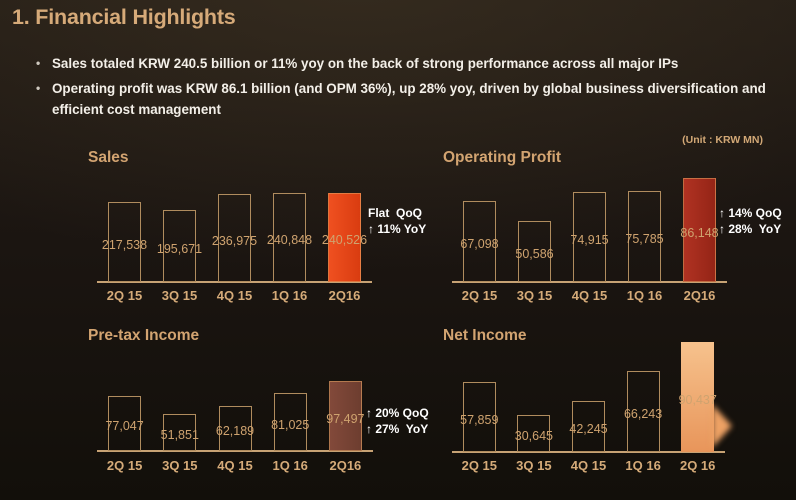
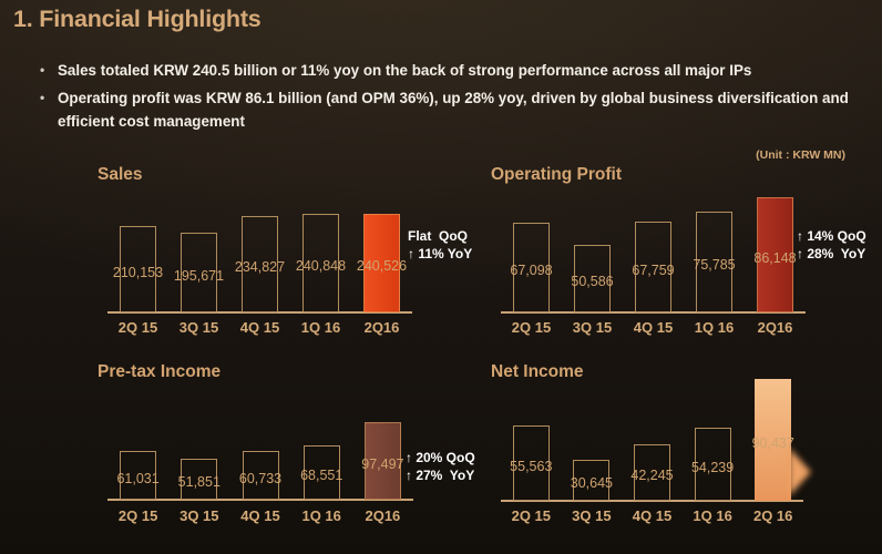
Sales/2Q 15: 217,538 -> 210,153
Sales/4Q 15: 236,975 -> 234,827
Operating Profit/4Q 15: 74,915 -> 67,759
Pre-tax Income/2Q 15: 77,047 -> 61,031
Pre-tax Income/4Q 15: 62,189 -> 60,733
Pre-tax Income/1Q 16: 81,025 -> 68,551
Net Income/2Q 15: 57,859 -> 55,563
Net Income/1Q 16: 66,243 -> 54,239
